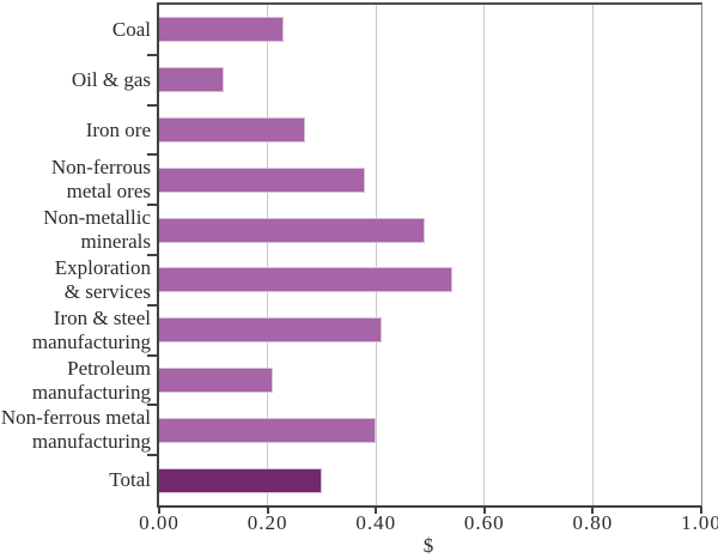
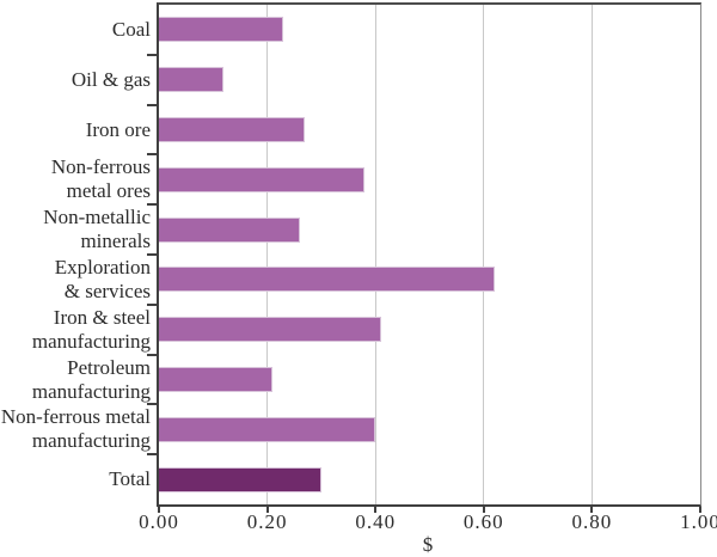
Non-metallic minerals: 0.49 -> 0.26
Exploration & services: 0.54 -> 0.62
